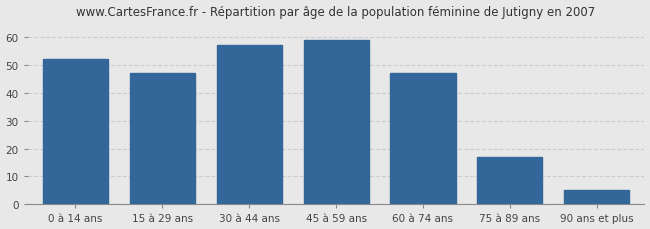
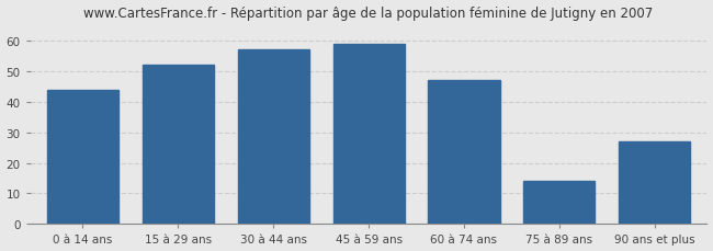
0 à 14 ans: 52 -> 44
15 à 29 ans: 47 -> 52
75 à 89 ans: 17 -> 14
90 ans et plus: 5 -> 27
